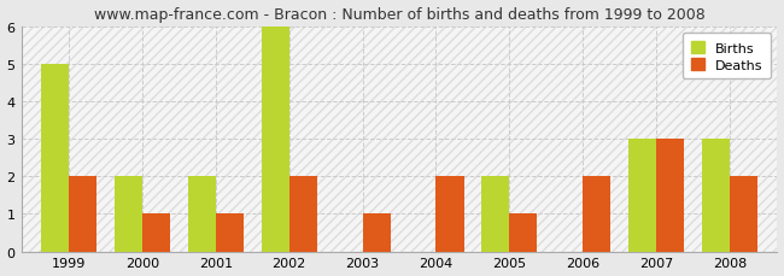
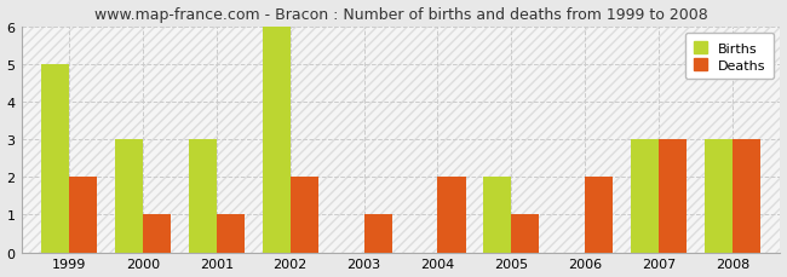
Births/2000: 2 -> 3
Births/2001: 2 -> 3
Deaths/2008: 2 -> 3
